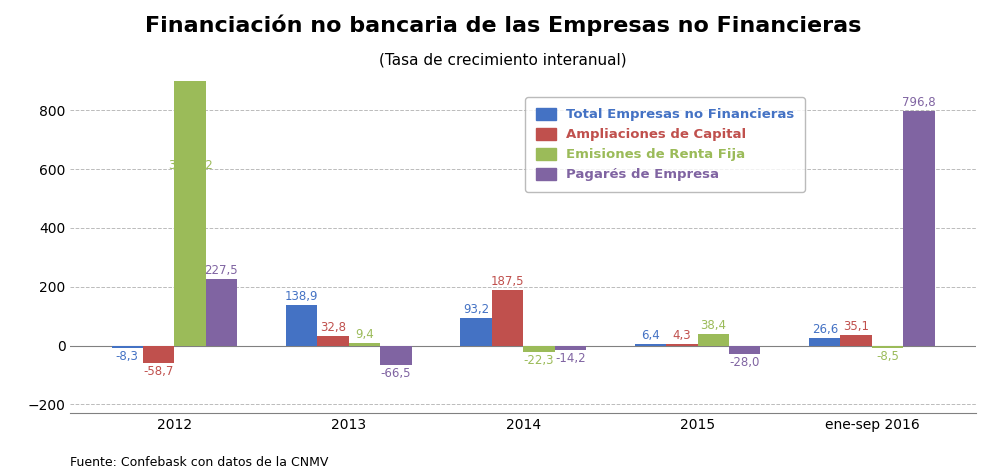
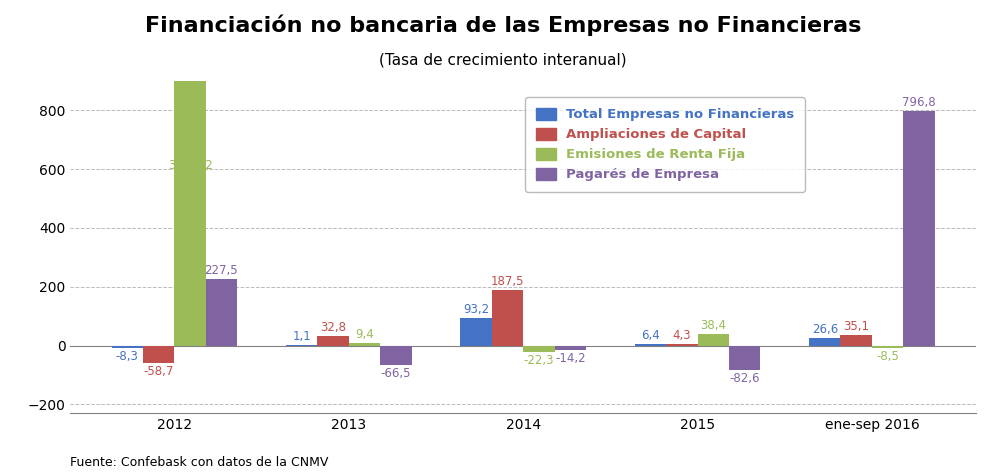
Total Empresas no Financieras/2013: 138,9 -> 1,1
Pagarés de Empresa/2015: -28,0 -> -82,6
